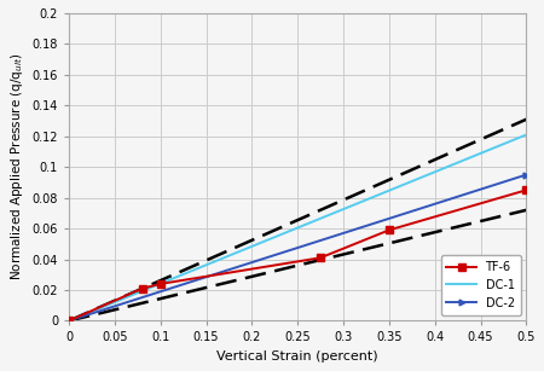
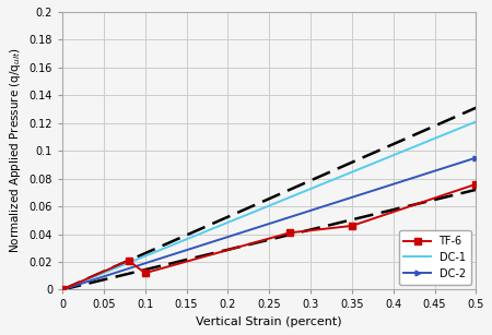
0.1: 0.024 -> 0.012
0.35: 0.059 -> 0.046
0.5: 0.085 -> 0.076
